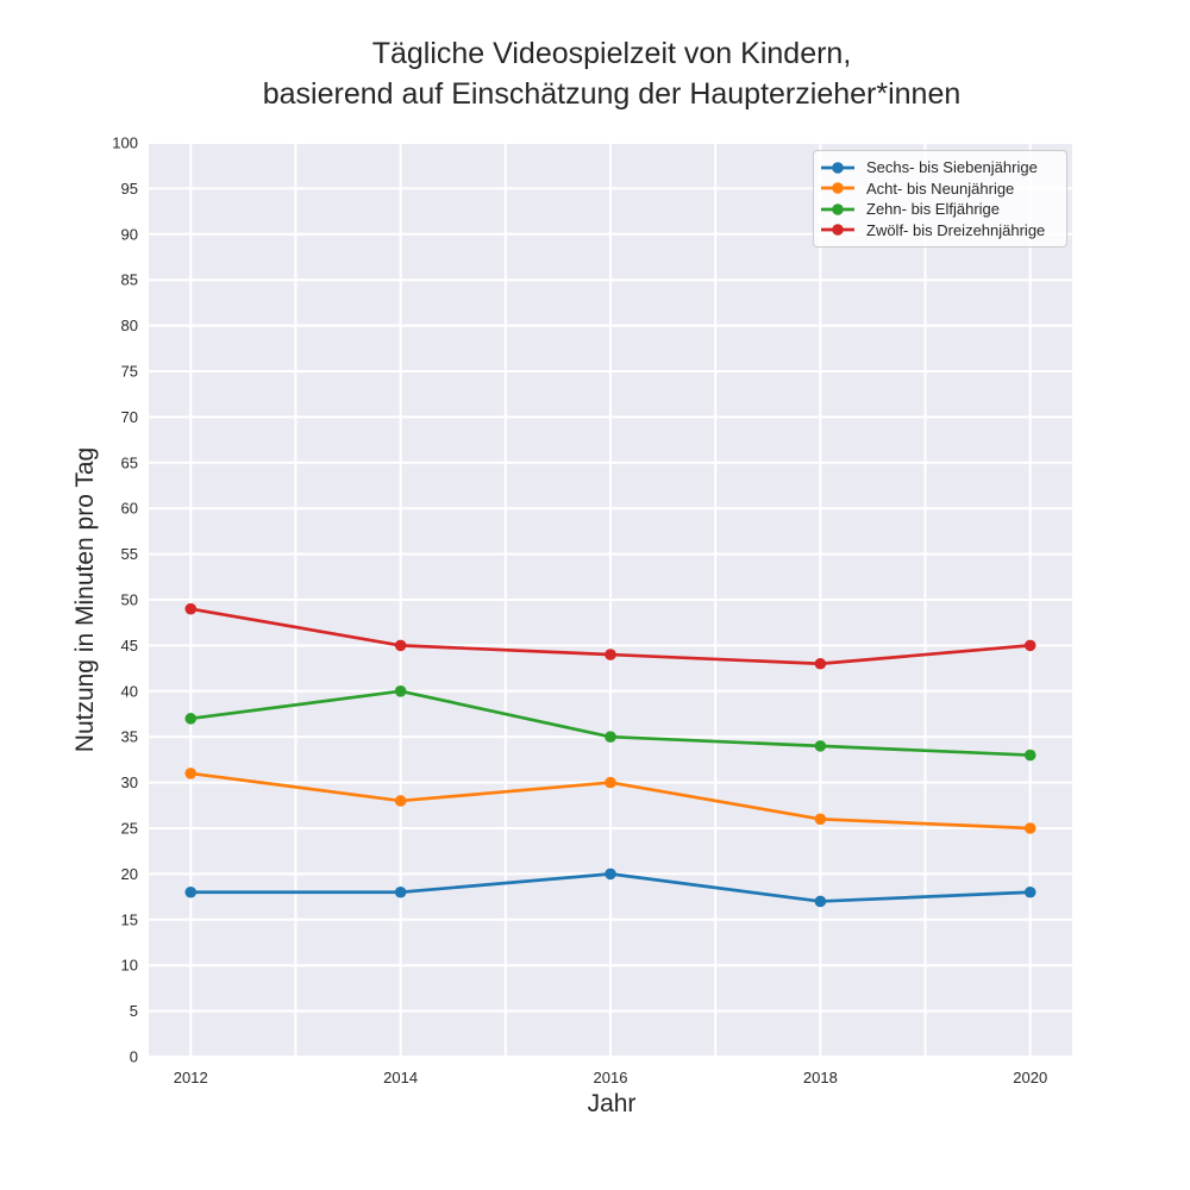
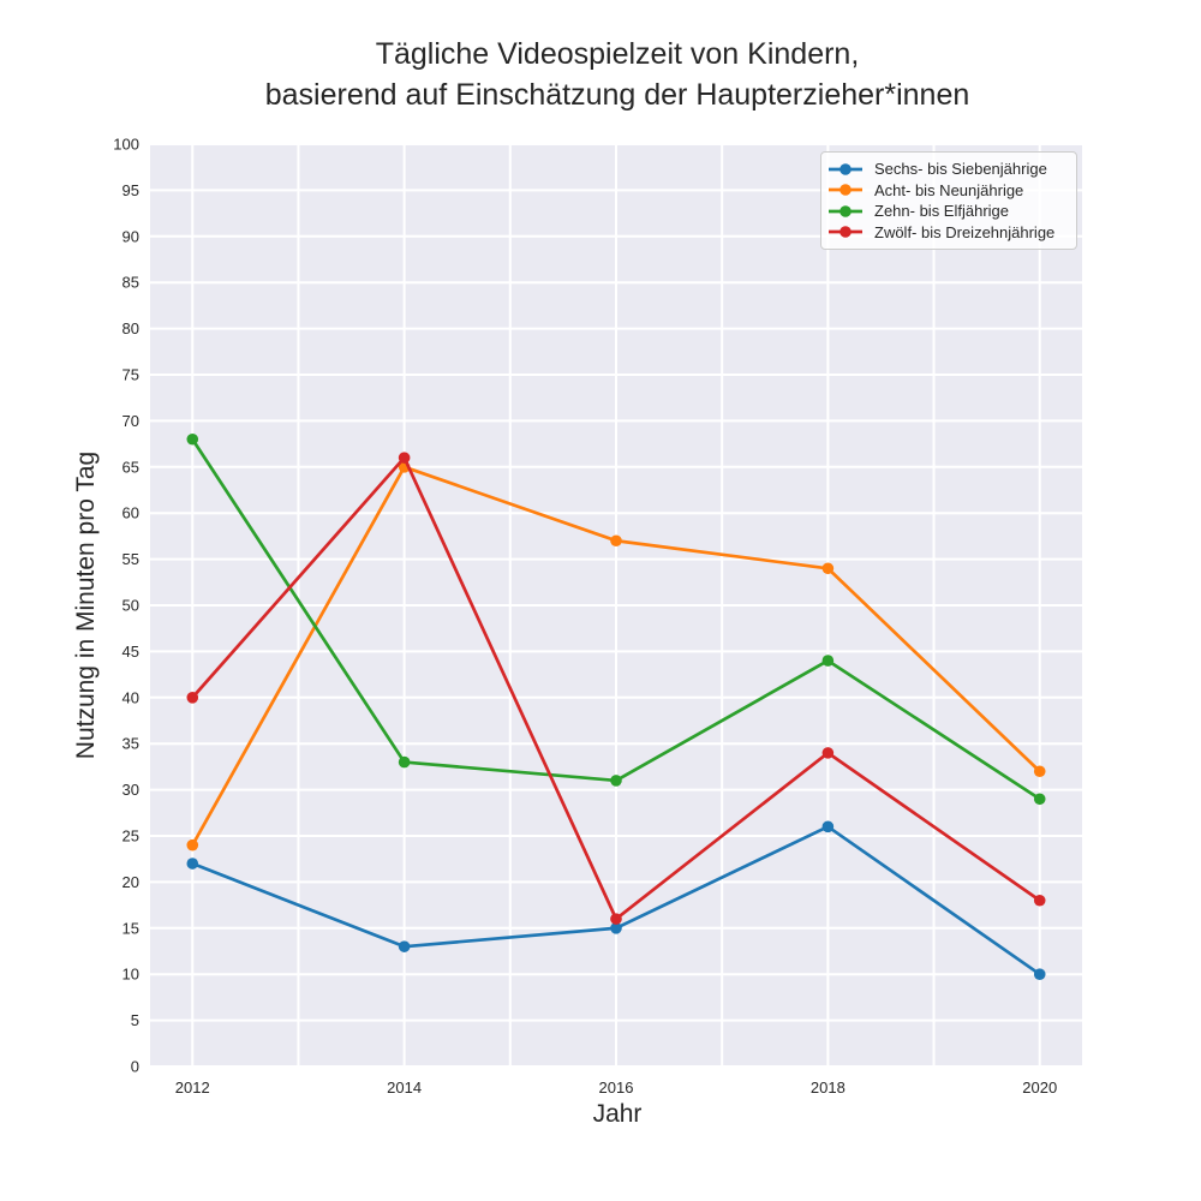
Sechs- bis Siebenjährige/2012: 18 -> 22
Acht- bis Neunjährige/2012: 31 -> 24
Zehn- bis Elfjährige/2012: 37 -> 68
Zwölf- bis Dreizehnjährige/2012: 49 -> 40
Sechs- bis Siebenjährige/2014: 18 -> 13
Acht- bis Neunjährige/2014: 28 -> 65
Zehn- bis Elfjährige/2014: 40 -> 33
Zwölf- bis Dreizehnjährige/2014: 45 -> 66
Sechs- bis Siebenjährige/2016: 20 -> 15
Acht- bis Neunjährige/2016: 30 -> 57
Zehn- bis Elfjährige/2016: 35 -> 31
Zwölf- bis Dreizehnjährige/2016: 44 -> 16
Sechs- bis Siebenjährige/2018: 17 -> 26
Acht- bis Neunjährige/2018: 26 -> 54
Zehn- bis Elfjährige/2018: 34 -> 44
Zwölf- bis Dreizehnjährige/2018: 43 -> 34
Sechs- bis Siebenjährige/2020: 18 -> 10
Acht- bis Neunjährige/2020: 25 -> 32
Zehn- bis Elfjährige/2020: 33 -> 29
Zwölf- bis Dreizehnjährige/2020: 45 -> 18
